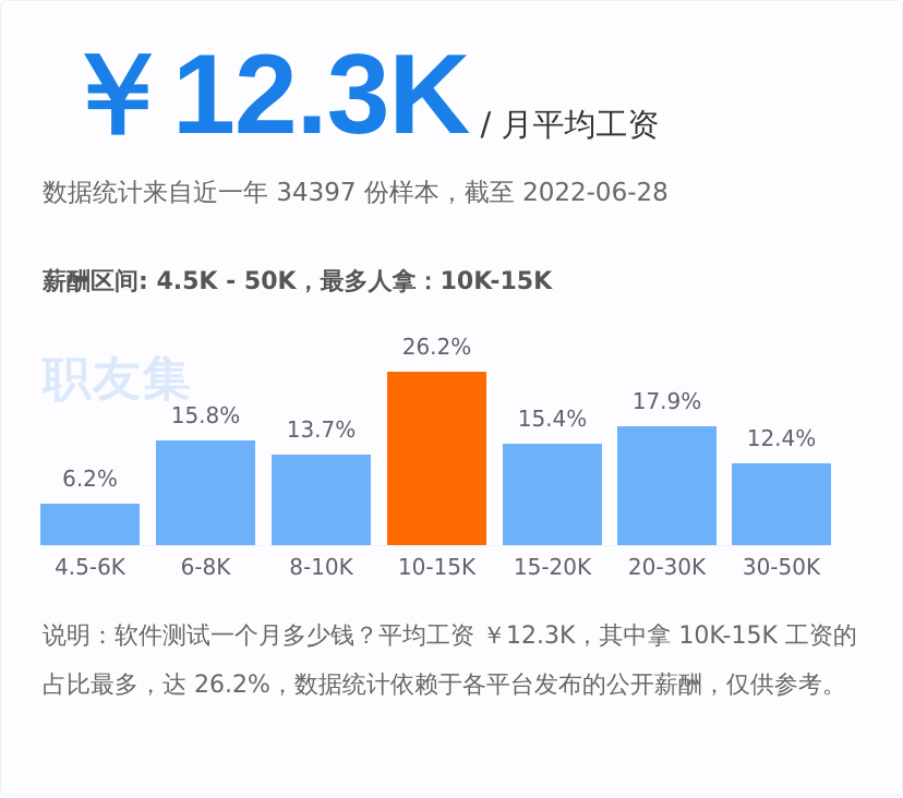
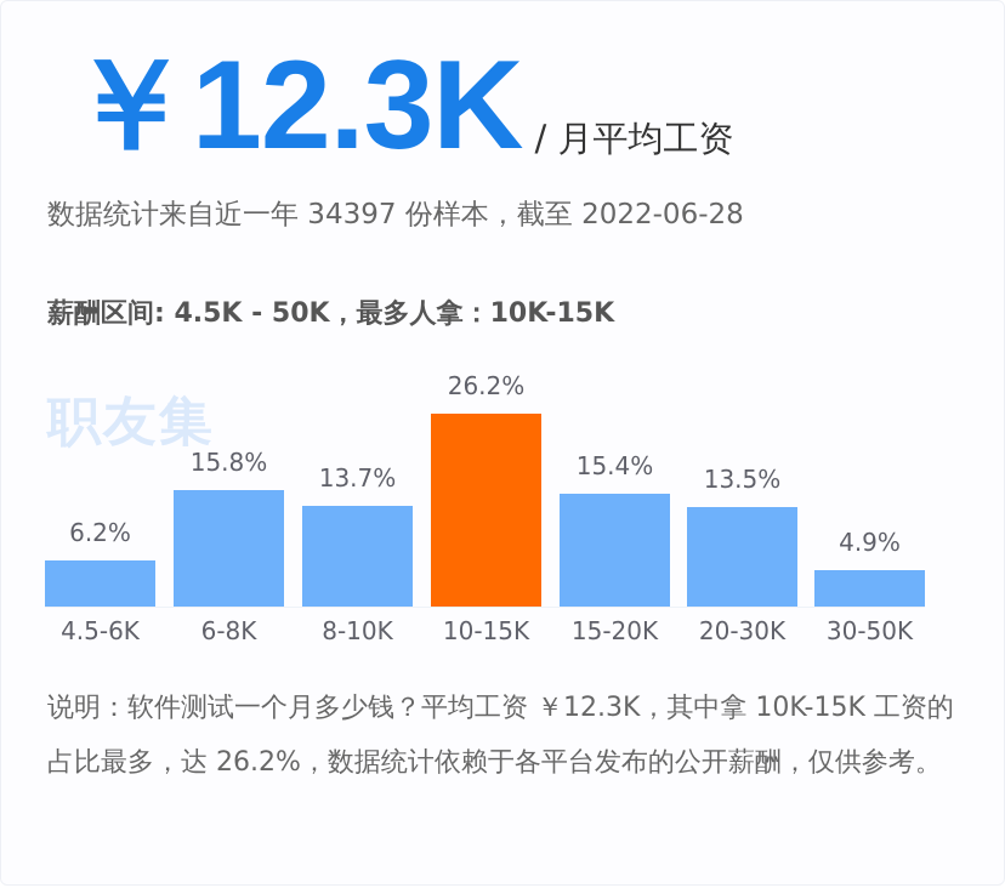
20-30K: 17.9% -> 13.5%
30-50K: 12.4% -> 4.9%
